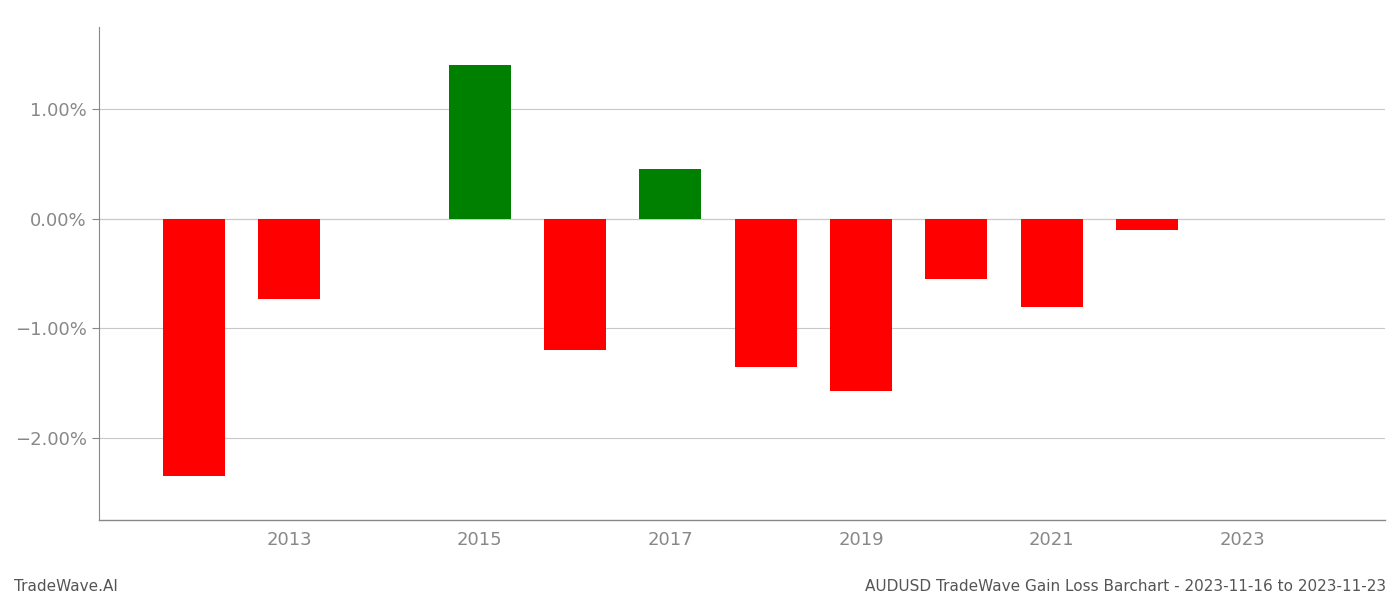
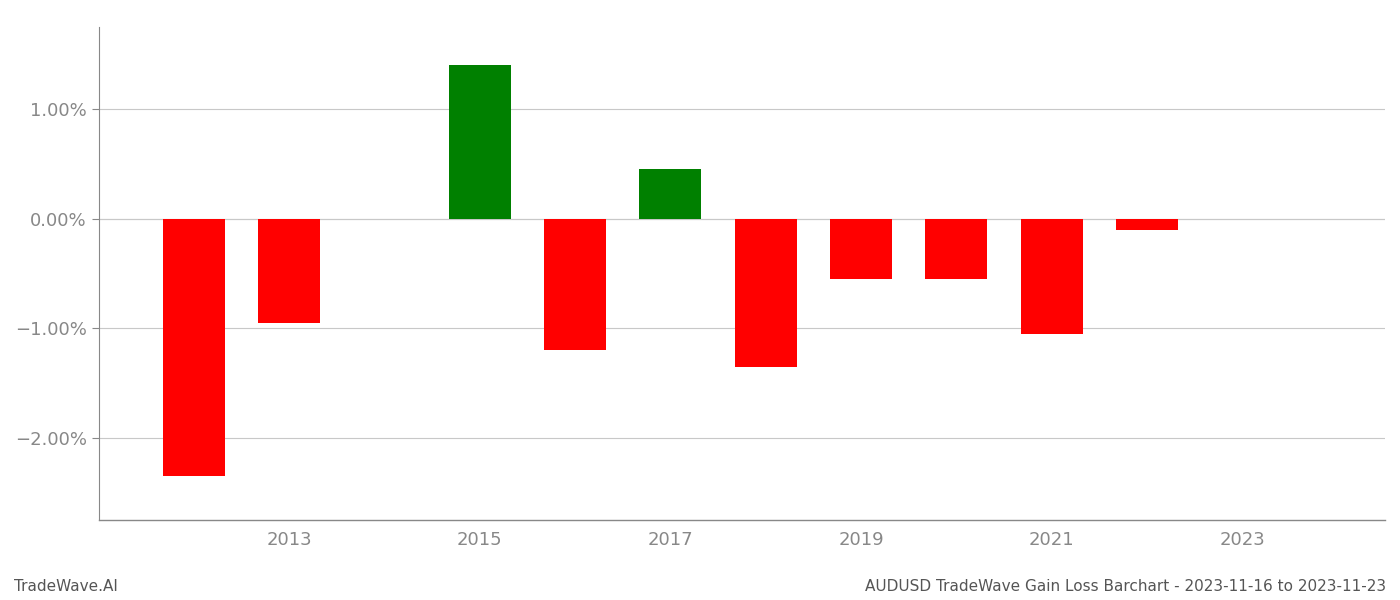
2013: -0.73% -> -0.95%
2019: -1.57% -> -0.55%
2021: -0.81% -> -1.05%
